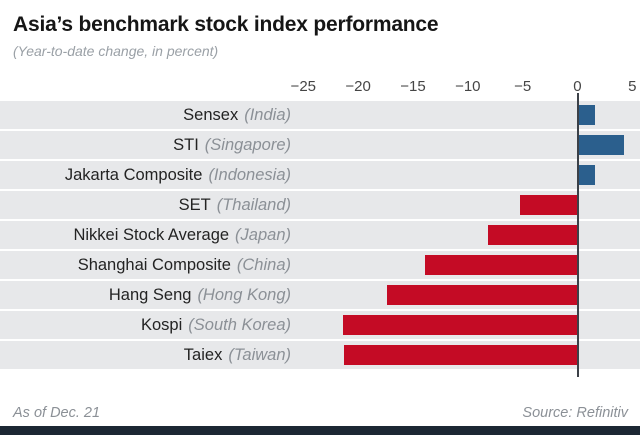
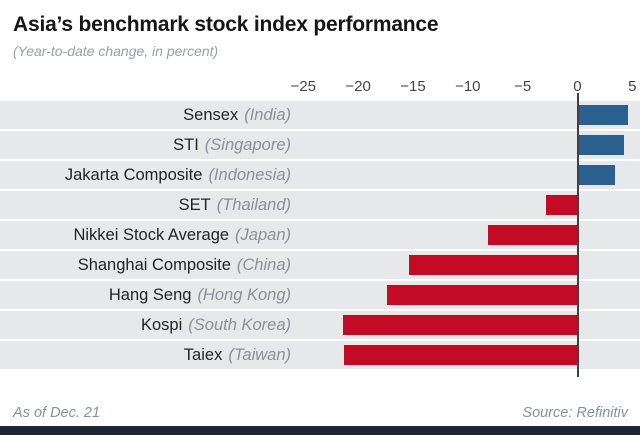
Sensex: 1.6 -> 4.6
Jakarta Composite: 1.6 -> 3.4
SET: -5.2 -> -2.9
Shanghai Composite: -13.9 -> -15.4
